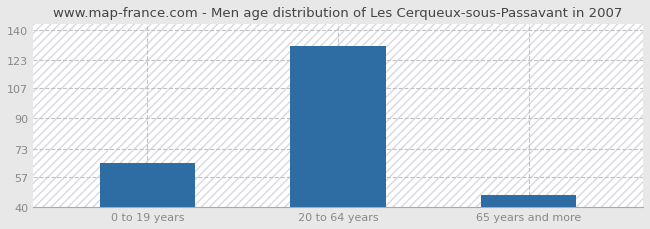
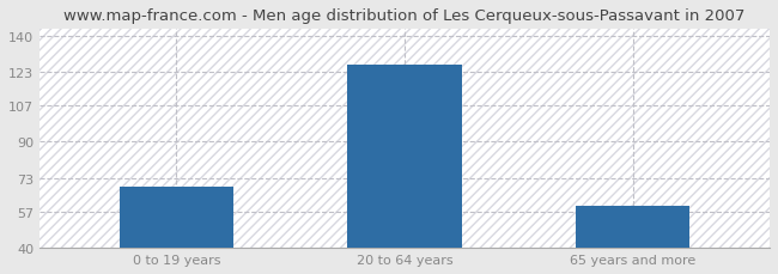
0 to 19 years: 65 -> 69
20 to 64 years: 131 -> 126
65 years and more: 47 -> 60
